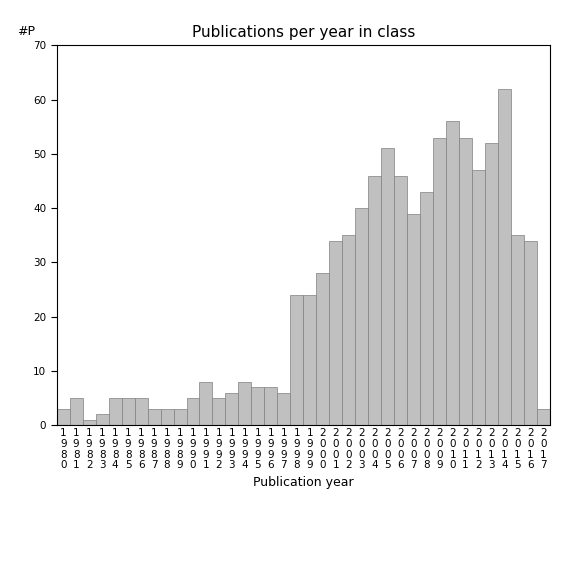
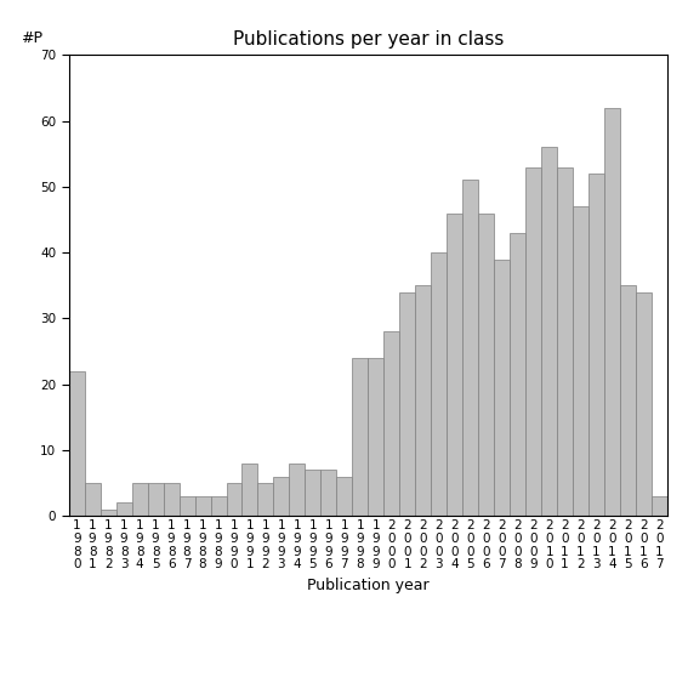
1 9 8 0: 3 -> 22
